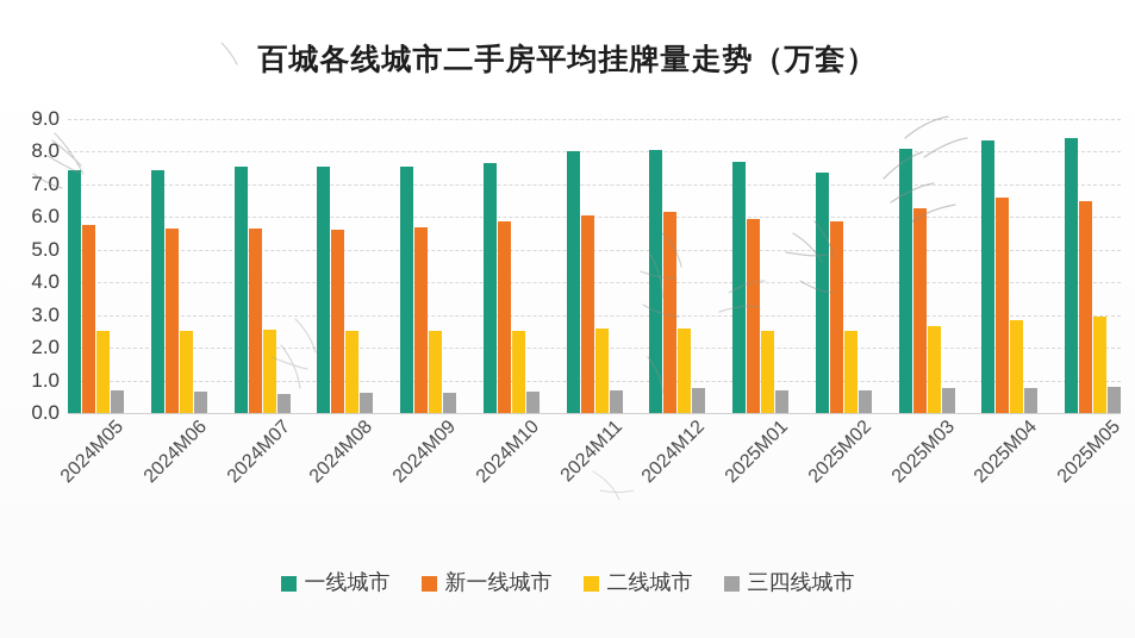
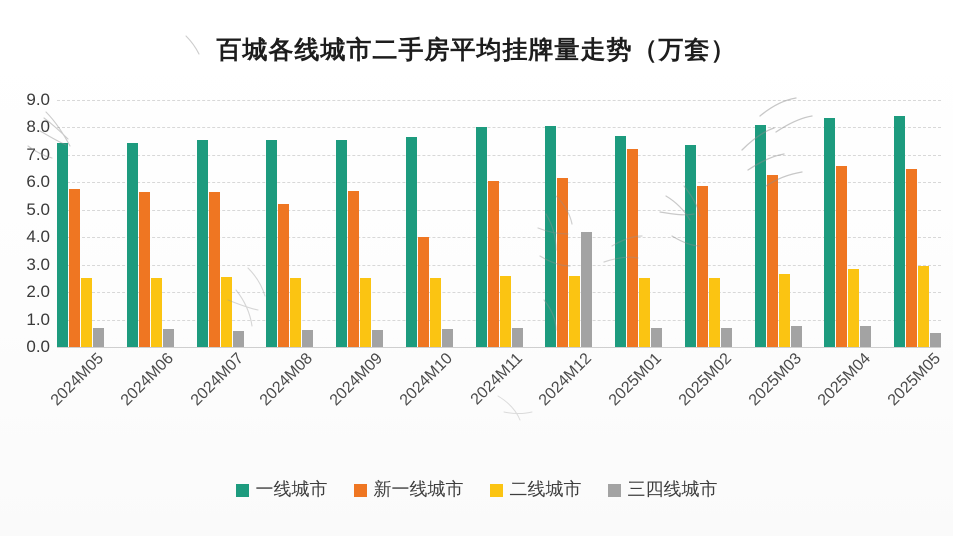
新一线城市/2024M08: 5.6 -> 5.2
新一线城市/2024M10: 5.8 -> 4.0
三四线城市/2024M12: 0.8 -> 4.2
新一线城市/2025M01: 6.0 -> 7.2
三四线城市/2025M05: 0.8 -> 0.5
